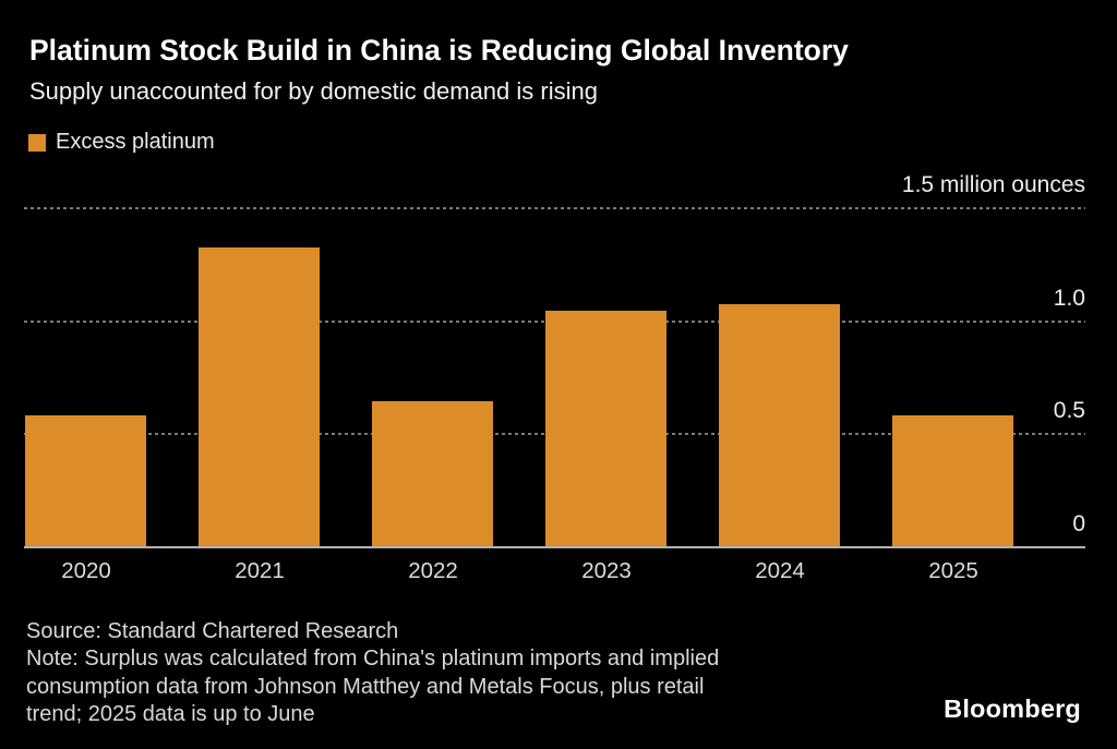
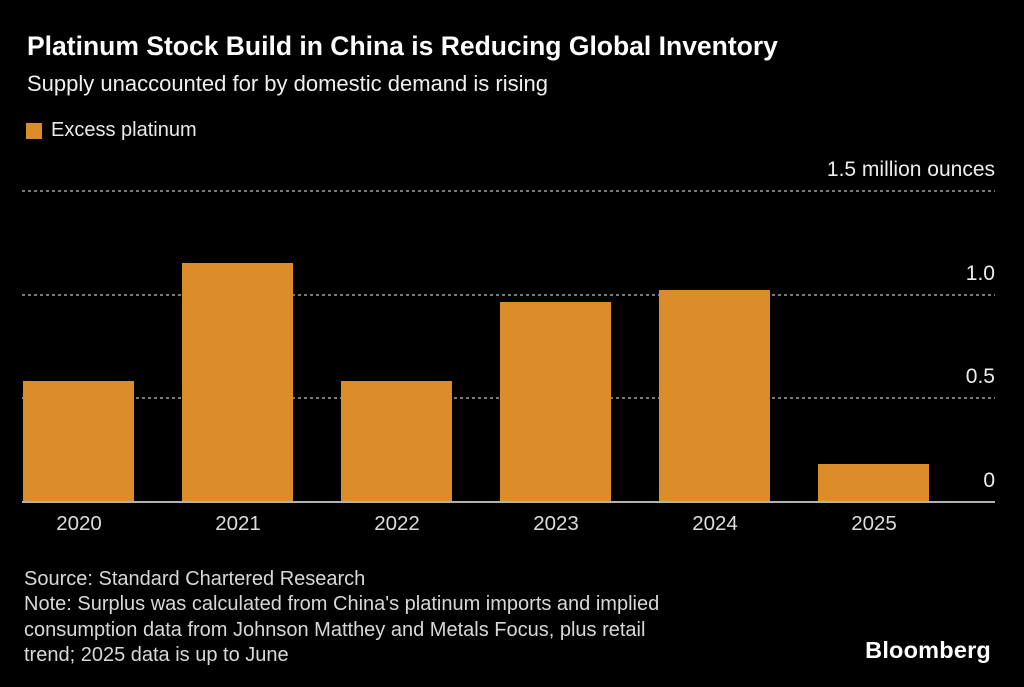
2021: 1.32 -> 1.15
2022: 0.64 -> 0.58
2023: 1.04 -> 0.96
2024: 1.07 -> 1.02
2025: 0.58 -> 0.18
